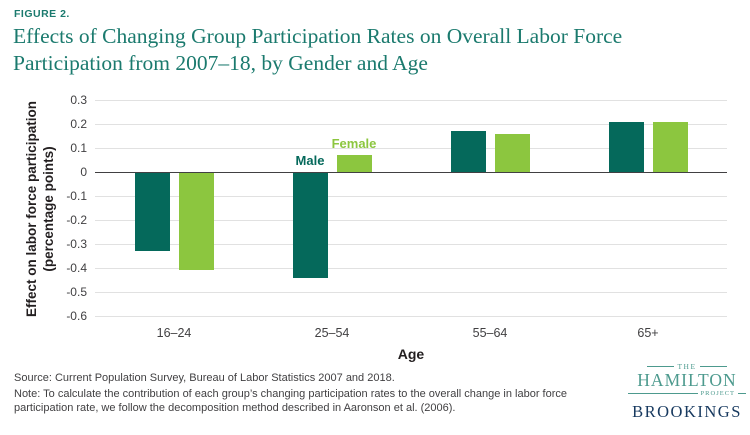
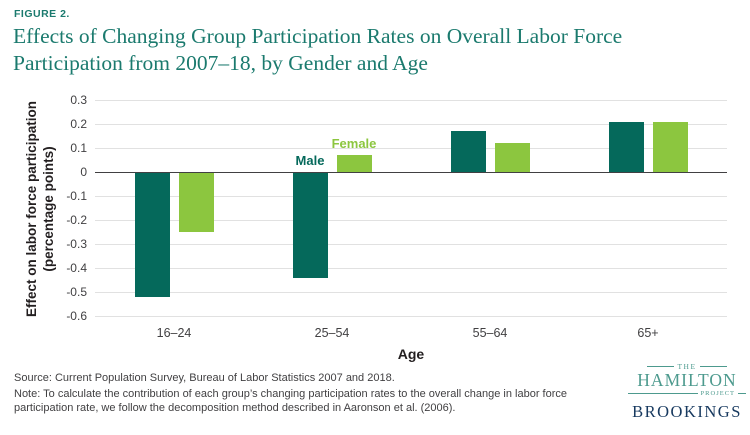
Male/16–24: -0.33 -> -0.52
Female/16–24: -0.41 -> -0.25
Female/55–64: 0.16 -> 0.12
